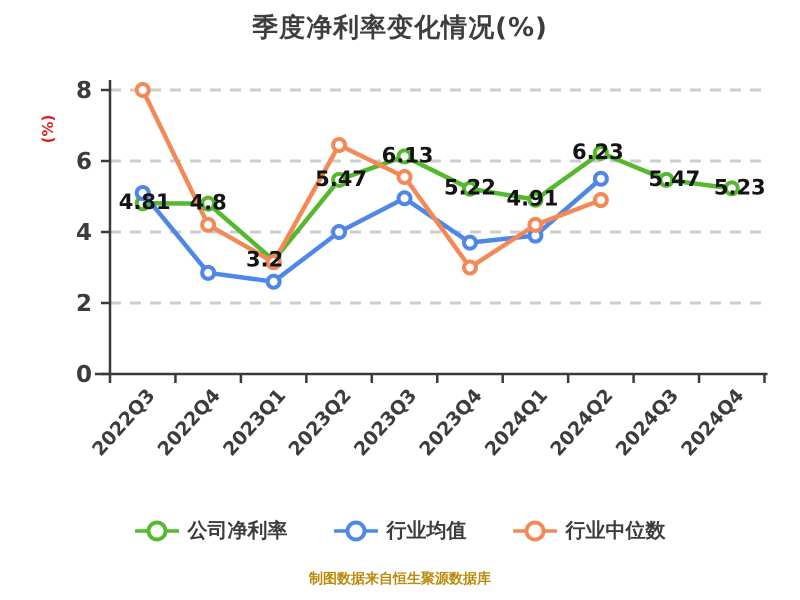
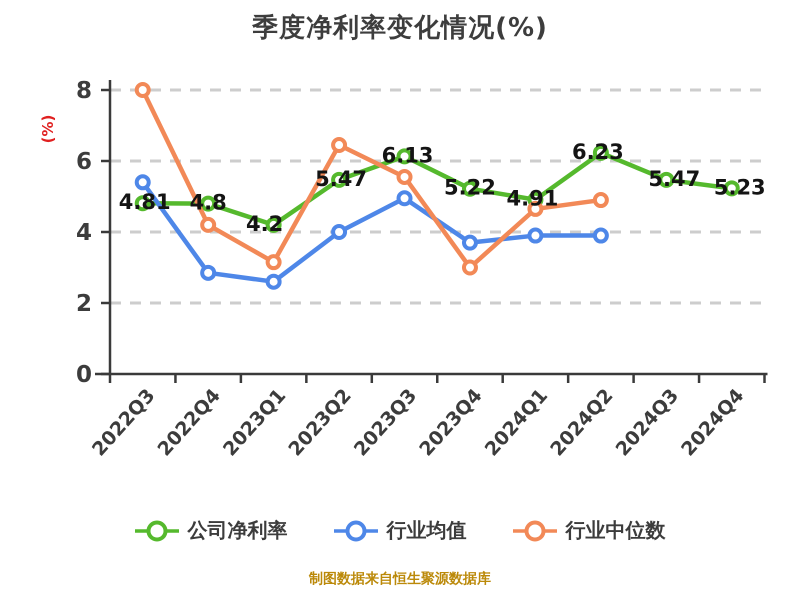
行业均值/2022Q3: 5.1 -> 5.4
公司净利率/2023Q1: 3.2 -> 4.2
行业中位数/2024Q1: 4.2 -> 4.7
行业均值/2024Q2: 5.5 -> 3.9
